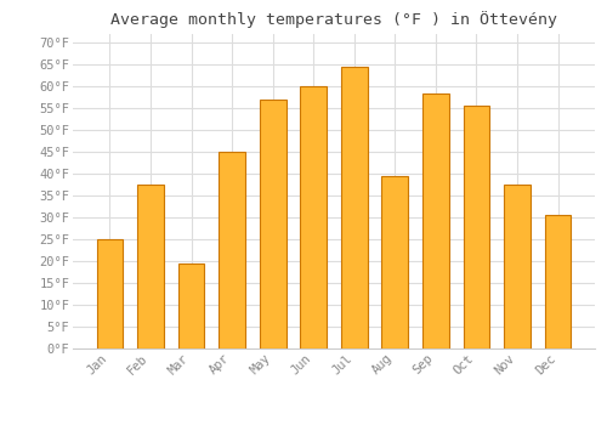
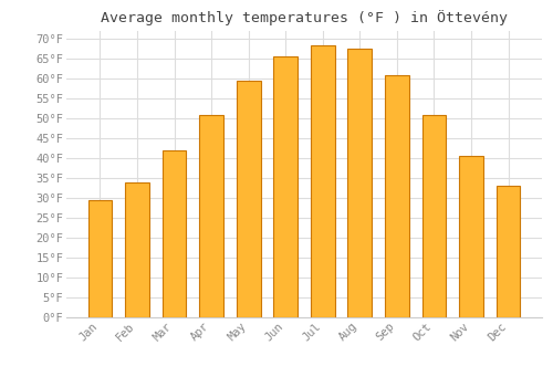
Jan: 25.0°F -> 29.5°F
Feb: 37.5°F -> 34.0°F
Mar: 19.5°F -> 42.0°F
Apr: 45.0°F -> 51.0°F
May: 57.0°F -> 59.5°F
Jun: 60.0°F -> 65.5°F
Jul: 64.5°F -> 68.5°F
Aug: 39.5°F -> 67.5°F
Sep: 58.5°F -> 61.0°F
Oct: 55.5°F -> 51.0°F
Nov: 37.5°F -> 40.5°F
Dec: 30.5°F -> 33.0°F
